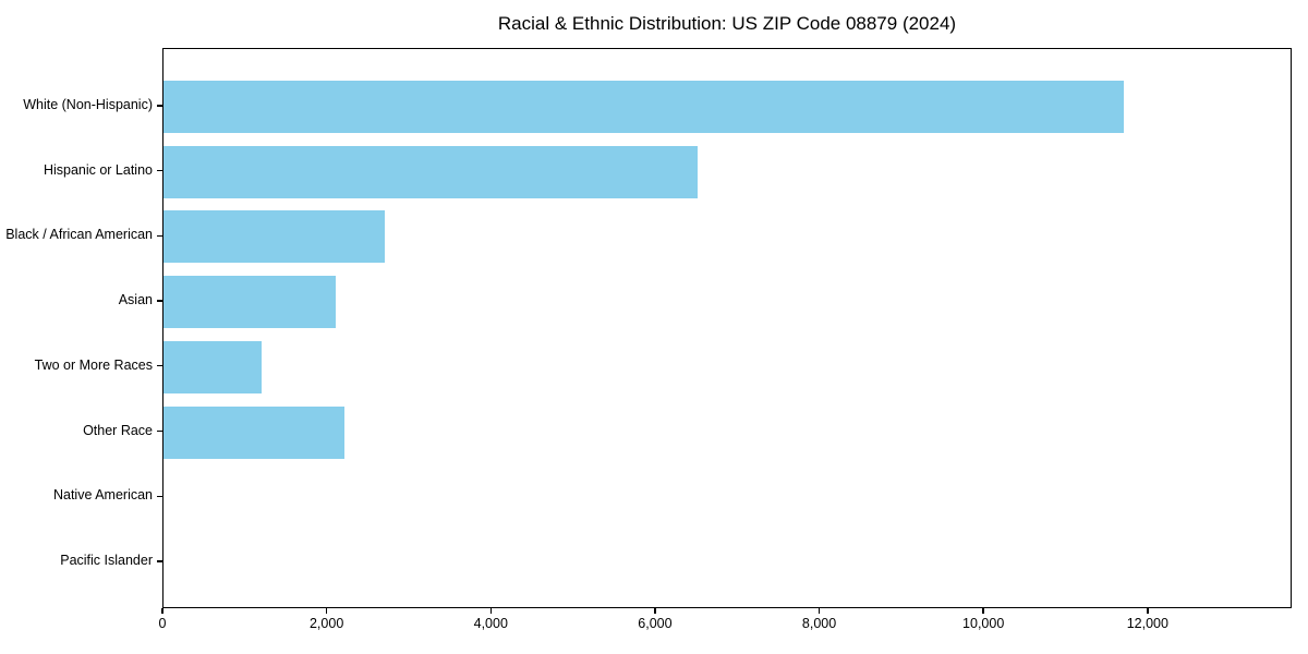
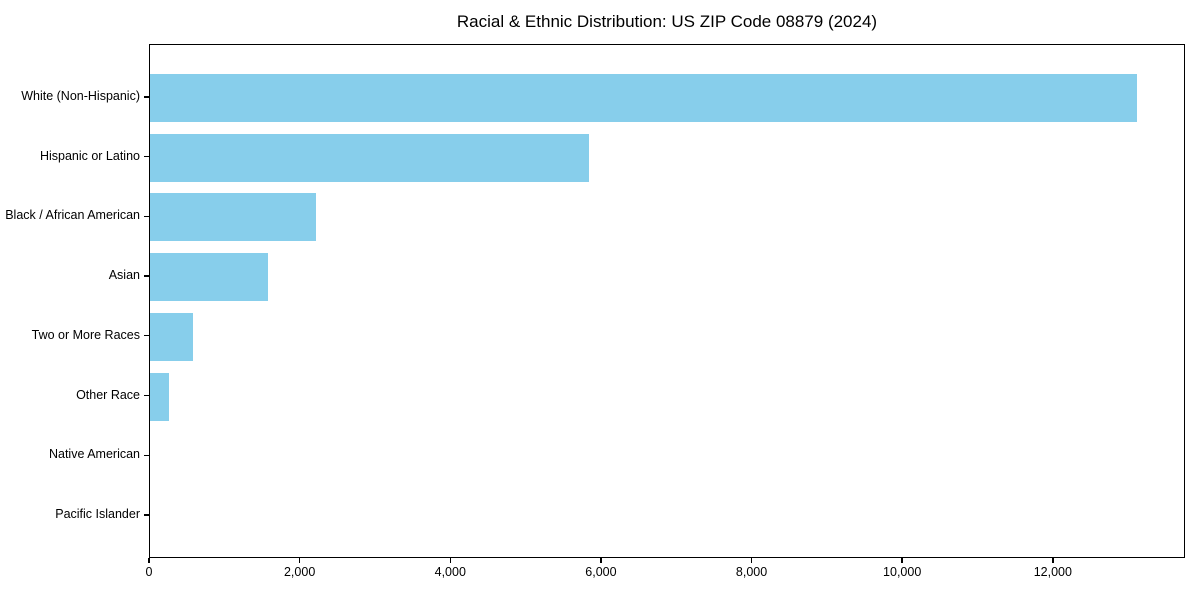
White (Non-Hispanic): 11700 -> 13100
Hispanic or Latino: 6500 -> 5800
Black / African American: 2700 -> 2200
Asian: 2100 -> 1600
Two or More Races: 1200 -> 600
Other Race: 2200 -> 200
